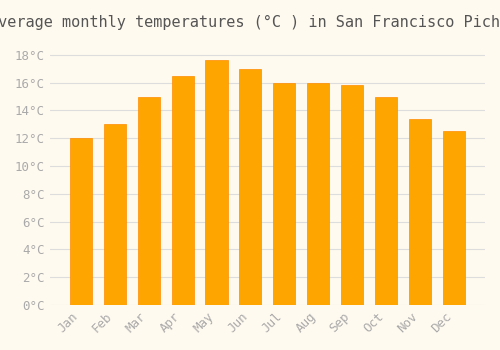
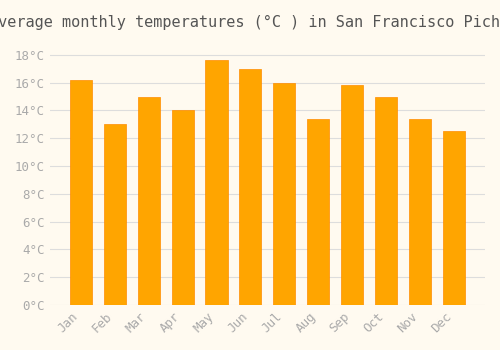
Jan: 12.0°C -> 16.2°C
Apr: 16.5°C -> 14.0°C
Aug: 16.0°C -> 13.4°C
